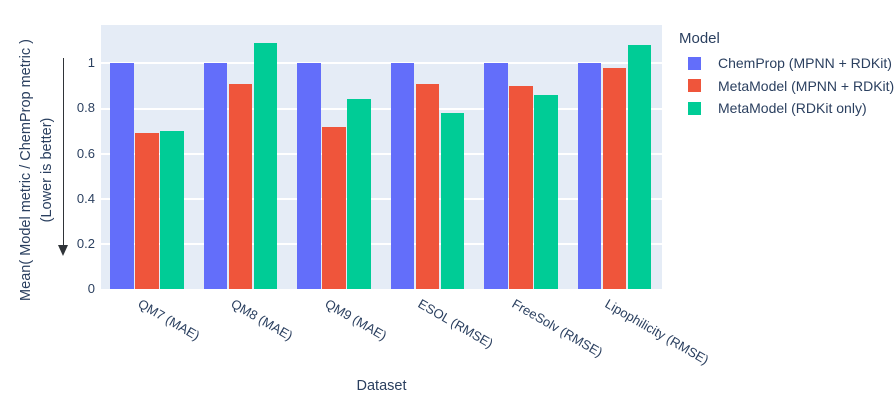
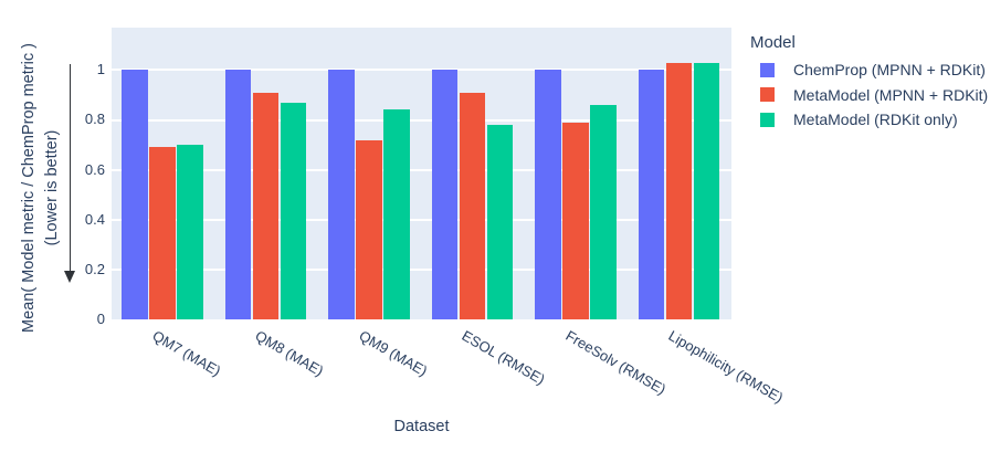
MetaModel (RDKit only)/QM8 (MAE): 1.09 -> 0.87
MetaModel (MPNN + RDKit)/FreeSolv (RMSE): 0.90 -> 0.79
MetaModel (MPNN + RDKit)/Lipophilicity (RMSE): 0.98 -> 1.03
MetaModel (RDKit only)/Lipophilicity (RMSE): 1.08 -> 1.03
